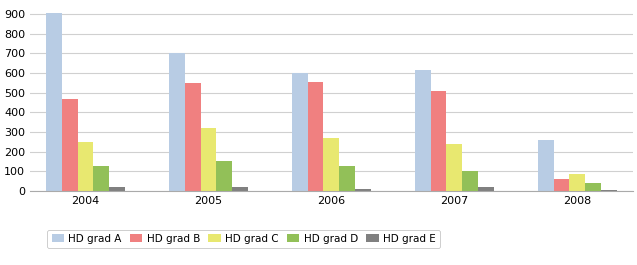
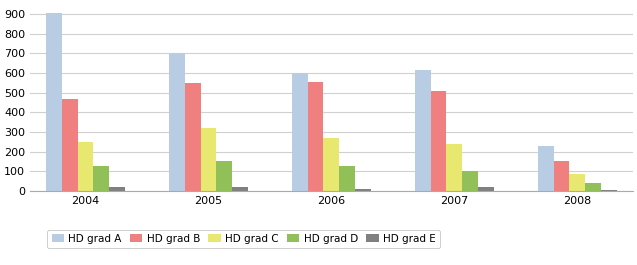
HD grad A/2008: 260 -> 230
HD grad B/2008: 60 -> 150
